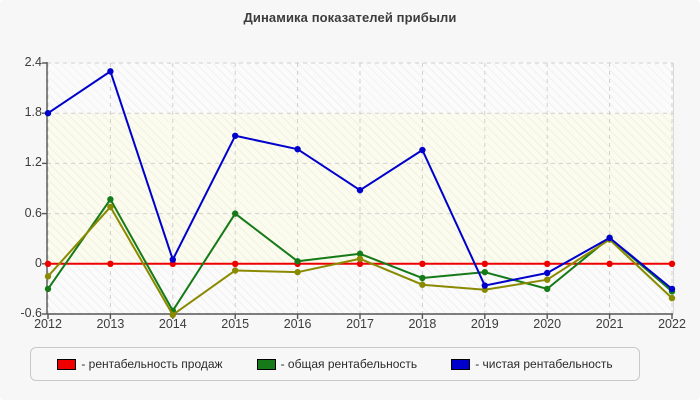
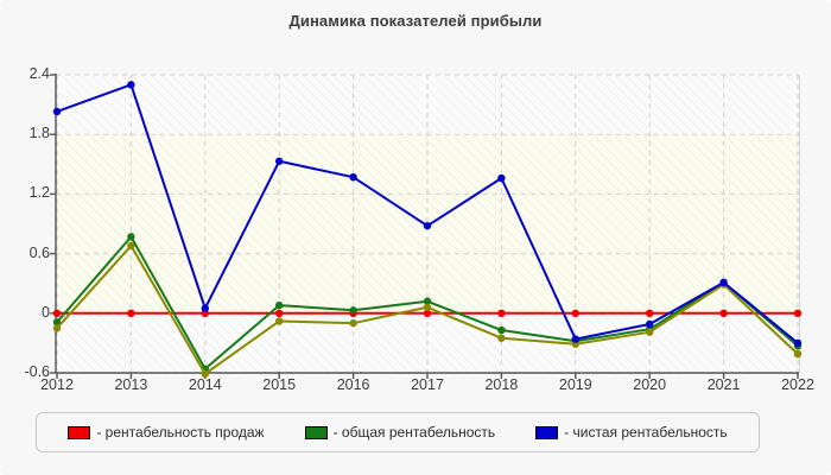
- общая рентабельность/2012: -0.3 -> -0.1
- чистая рентабельность/2012: 1.8 -> 2.0
- общая рентабельность/2015: 0.6 -> 0.1
- общая рентабельность/2019: -0.1 -> -0.3
- общая рентабельность/2020: -0.3 -> -0.2
